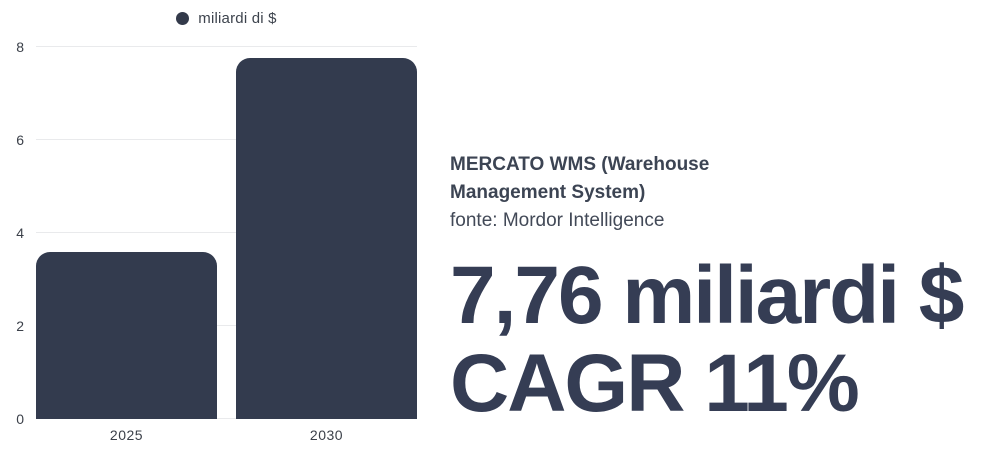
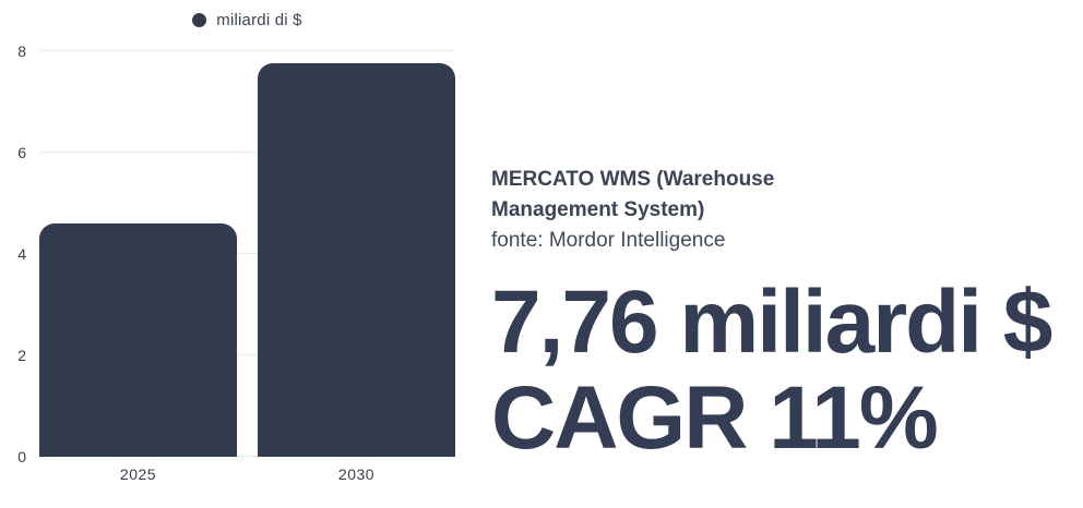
2025: 3.6 -> 4.6
